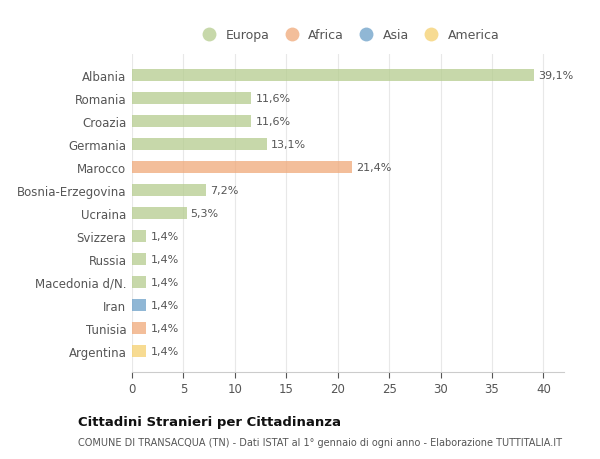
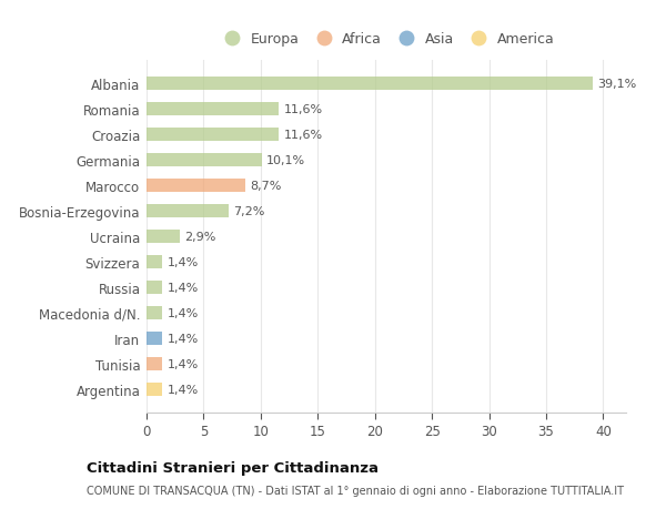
Germania: 13,1% -> 10,1%
Marocco: 21,4% -> 8,7%
Ucraina: 5,3% -> 2,9%
